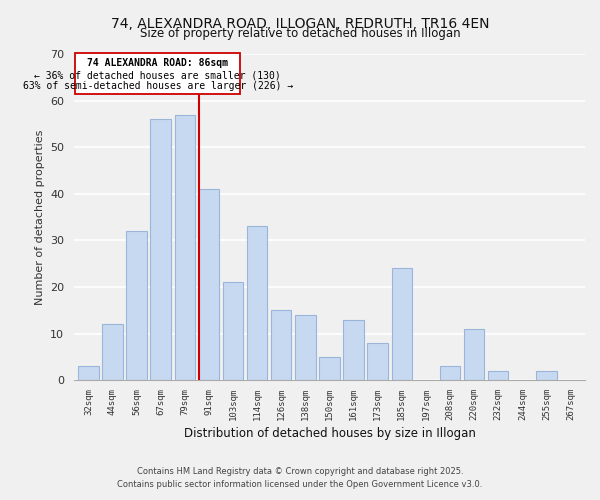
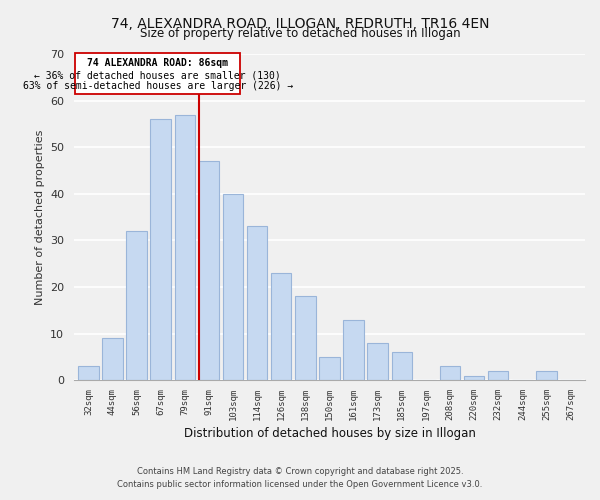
44sqm: 12 -> 9
91sqm: 41 -> 47
103sqm: 21 -> 40
126sqm: 15 -> 23
138sqm: 14 -> 18
185sqm: 24 -> 6
220sqm: 11 -> 1
